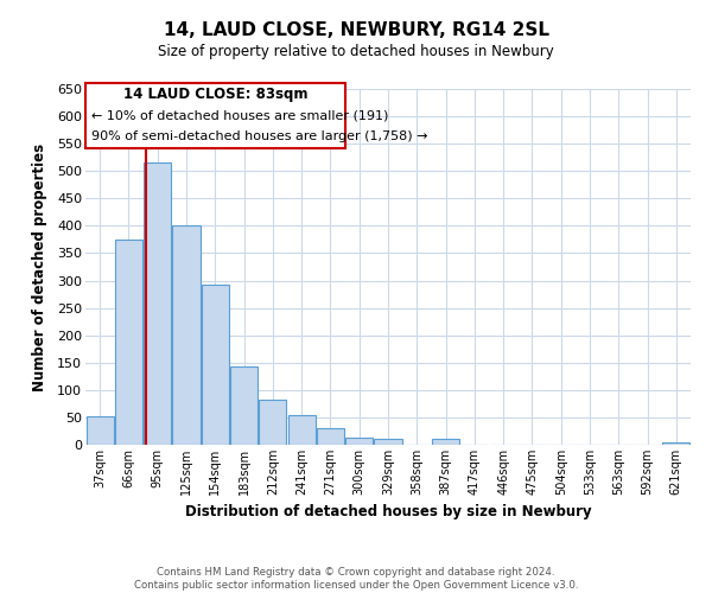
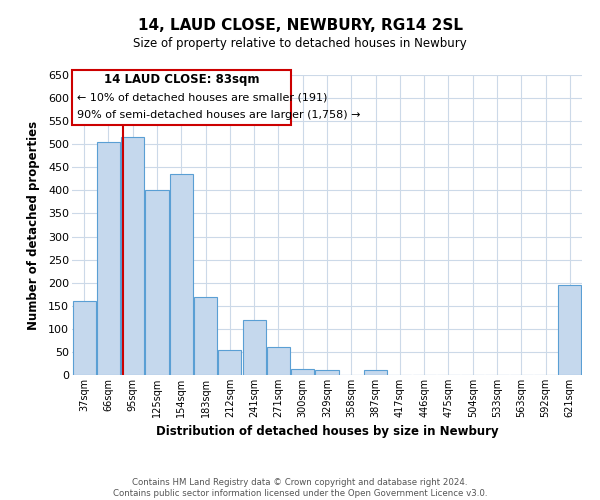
37sqm: 52 -> 160
66sqm: 375 -> 505
154sqm: 293 -> 435
183sqm: 143 -> 170
212sqm: 82 -> 55
241sqm: 55 -> 120
271sqm: 30 -> 60
621sqm: 4 -> 195
